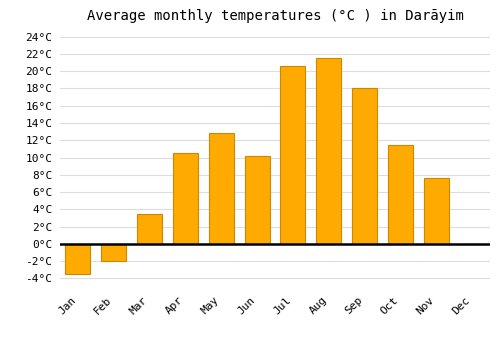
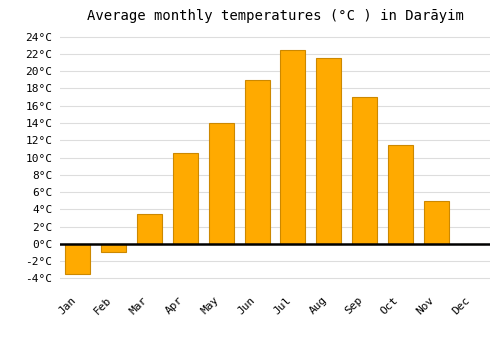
Feb: -2.0°C -> -1.0°C
May: 12.8°C -> 14.0°C
Jun: 10.2°C -> 19.0°C
Jul: 20.6°C -> 22.5°C
Sep: 18.0°C -> 17.0°C
Nov: 7.6°C -> 5.0°C
